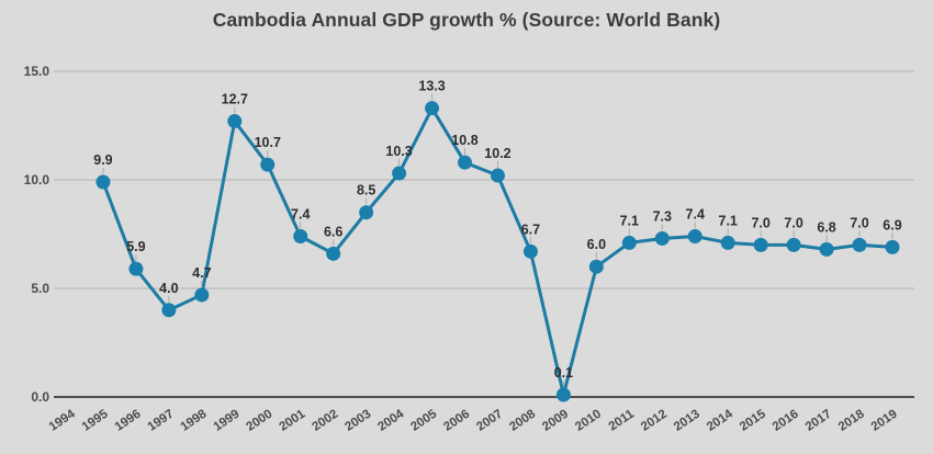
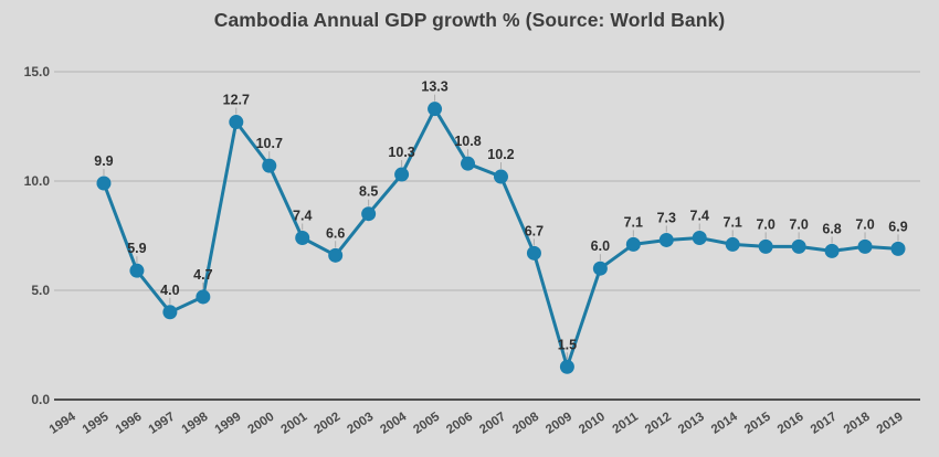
2009: 0.1 -> 1.5
